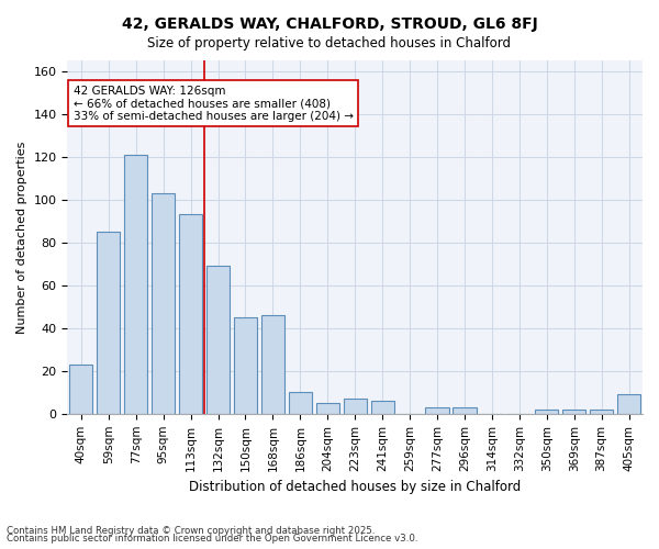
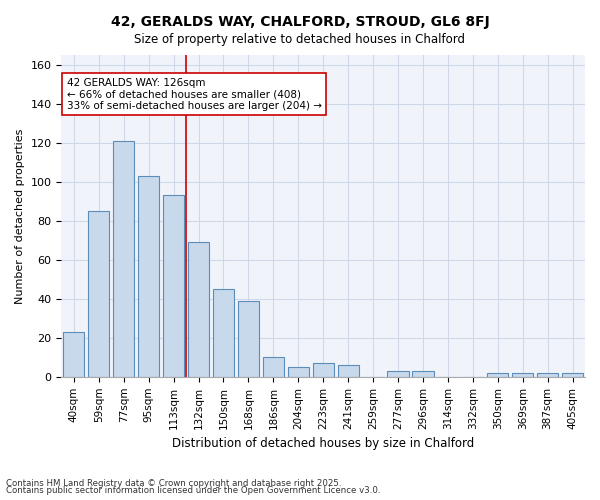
168sqm: 46 -> 39
405sqm: 9 -> 2
